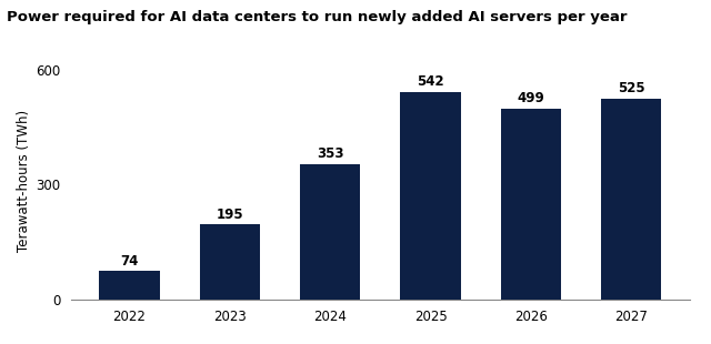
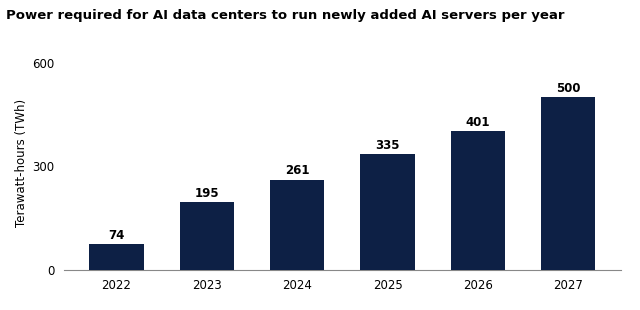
2024: 353 -> 261
2025: 542 -> 335
2026: 499 -> 401
2027: 525 -> 500
